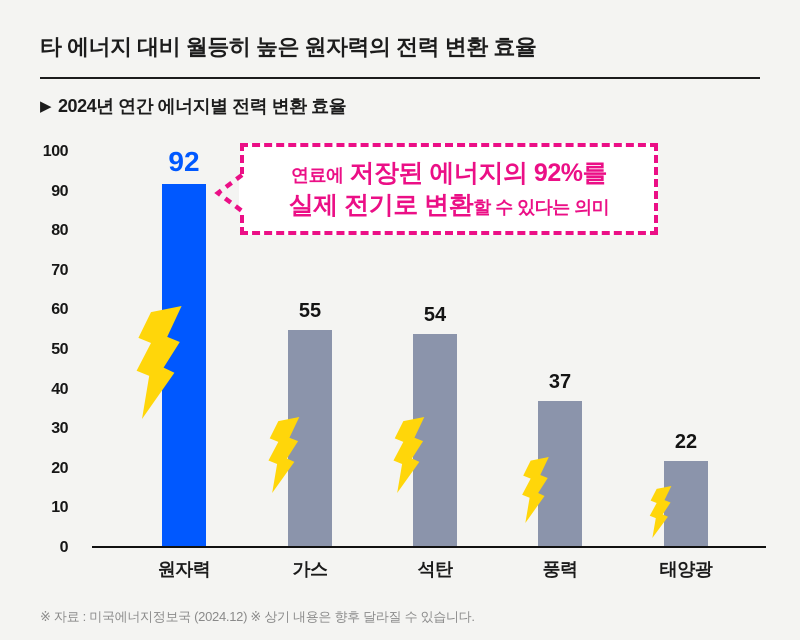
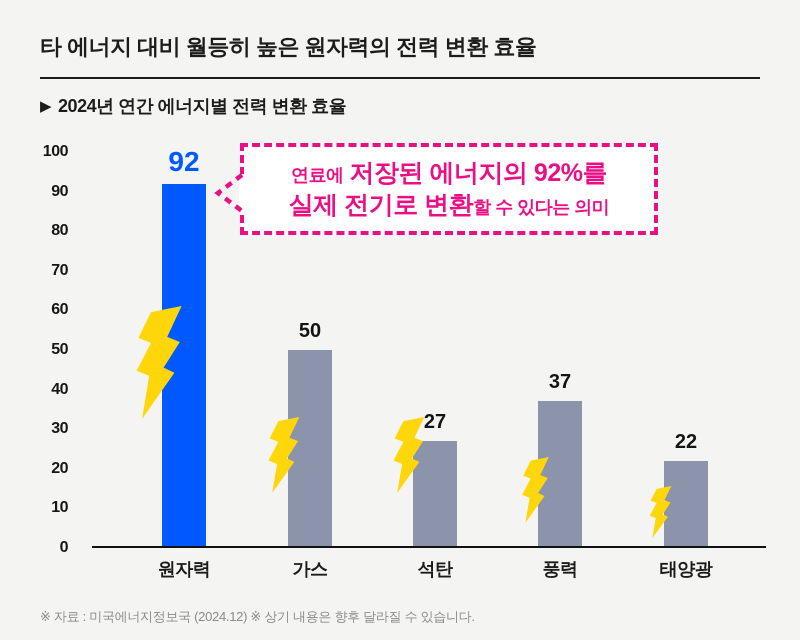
가스: 55 -> 50
석탄: 54 -> 27
